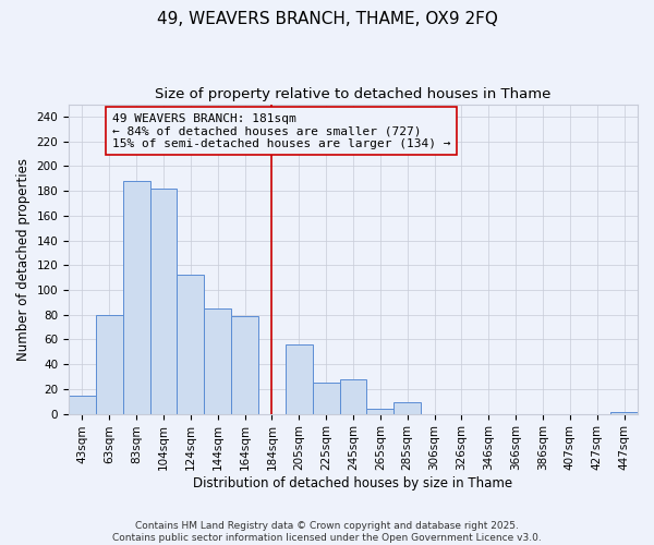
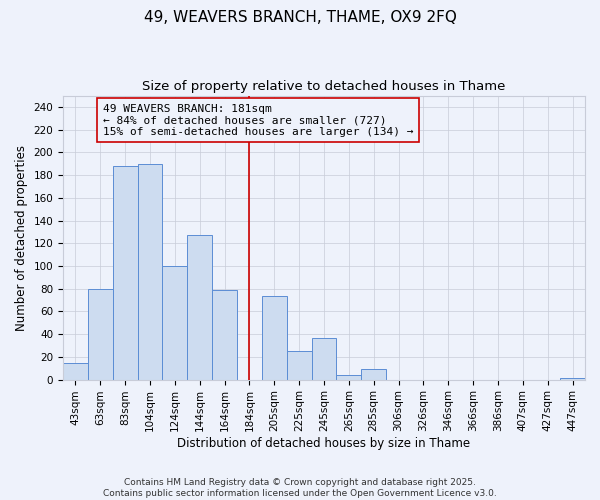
104sqm: 182 -> 190
124sqm: 112 -> 100
144sqm: 85 -> 127
205sqm: 56 -> 74
245sqm: 28 -> 37
